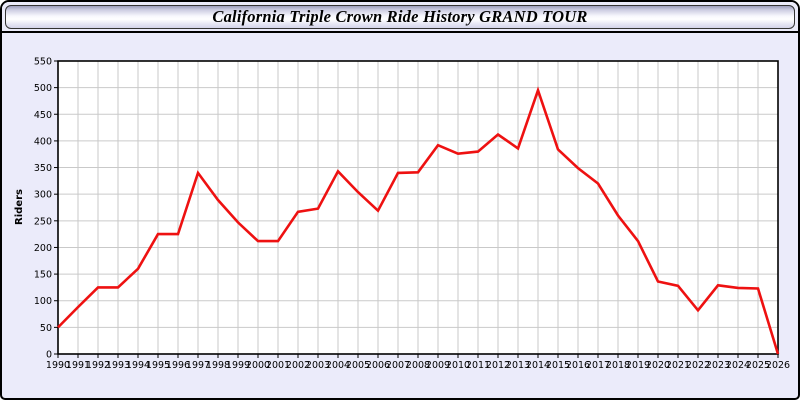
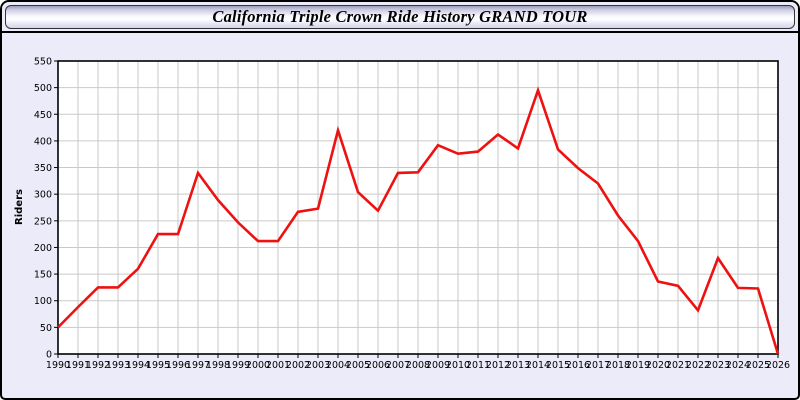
2004: 340 -> 420
2023: 130 -> 180
